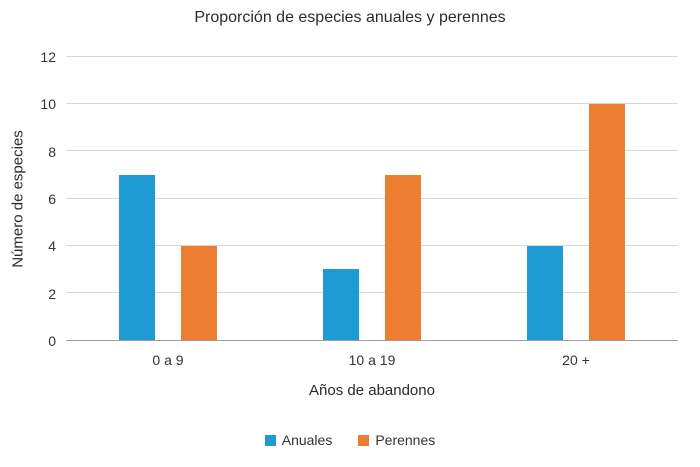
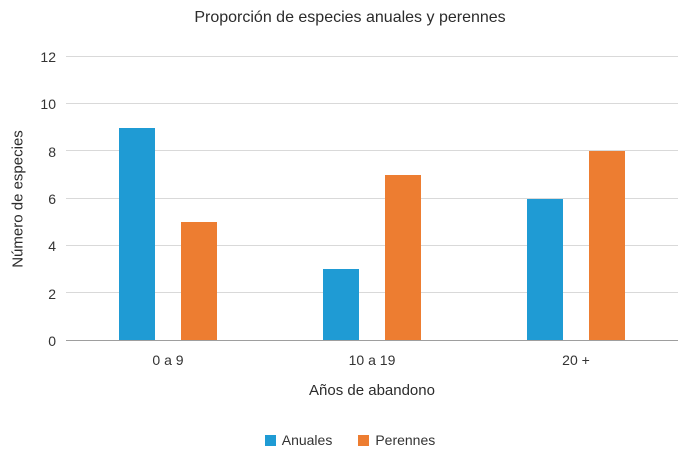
Anuales/0 a 9: 7 -> 9
Perennes/0 a 9: 4 -> 5
Anuales/20 +: 4 -> 6
Perennes/20 +: 10 -> 8
